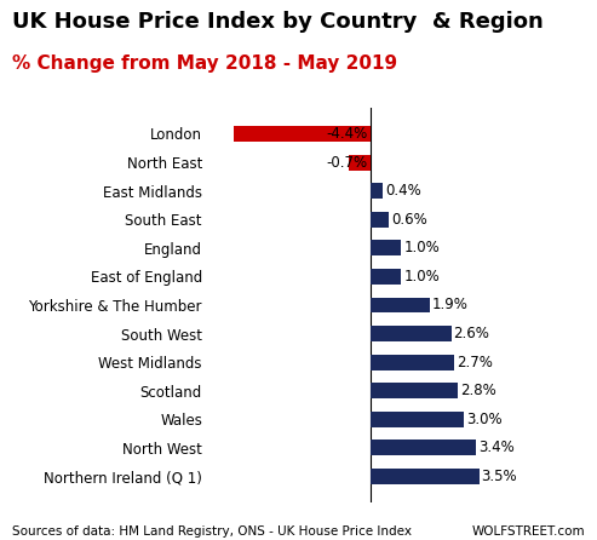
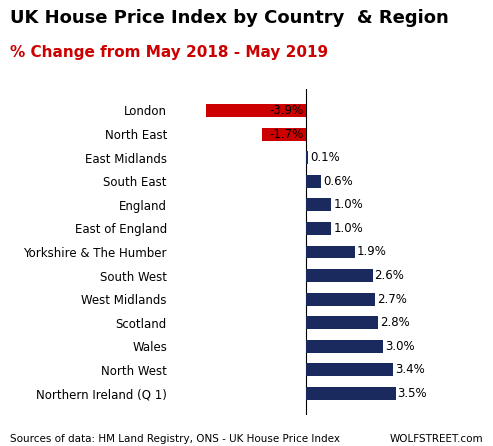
London: -4.4% -> -3.9%
North East: -0.7% -> -1.7%
East Midlands: 0.4% -> 0.1%
